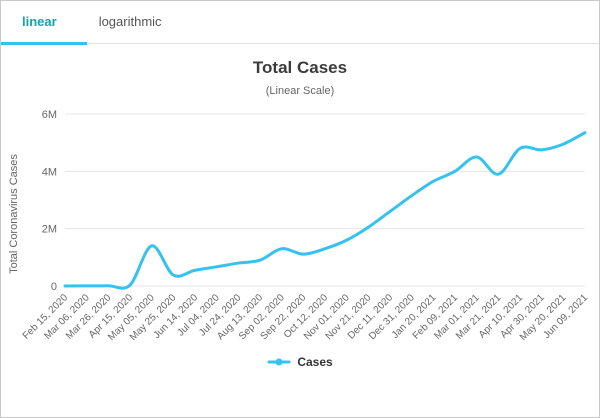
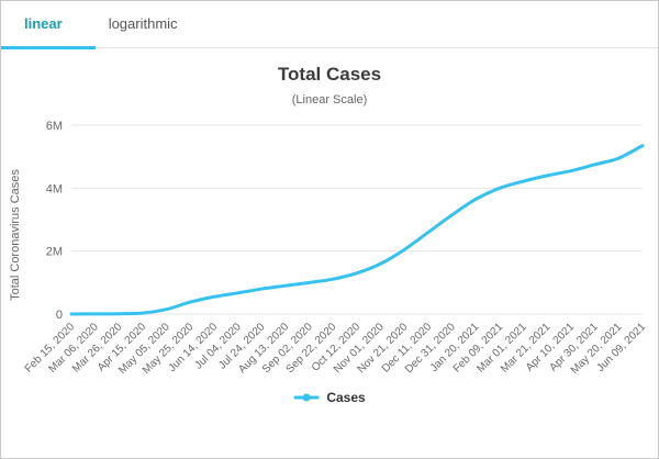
May 05, 2020: 1.4M -> 0.2M
Sep 02, 2020: 1.3M -> 1.0M
Mar 01, 2021: 4.5M -> 4.2M
Mar 21, 2021: 3.9M -> 4.4M
Apr 10, 2021: 4.8M -> 4.6M
